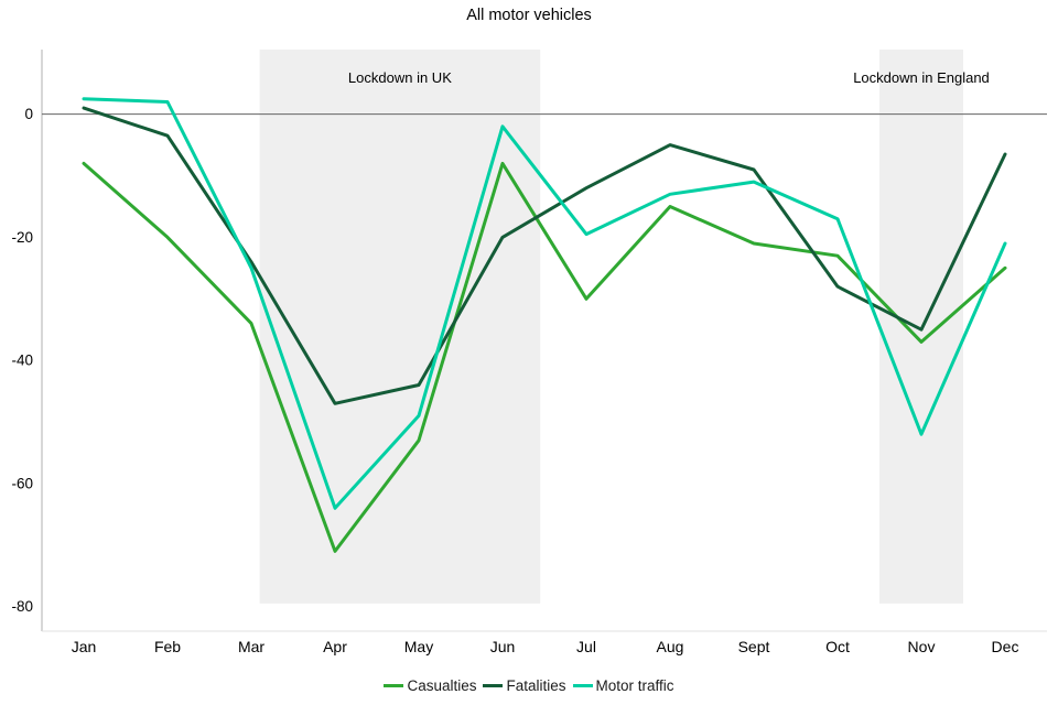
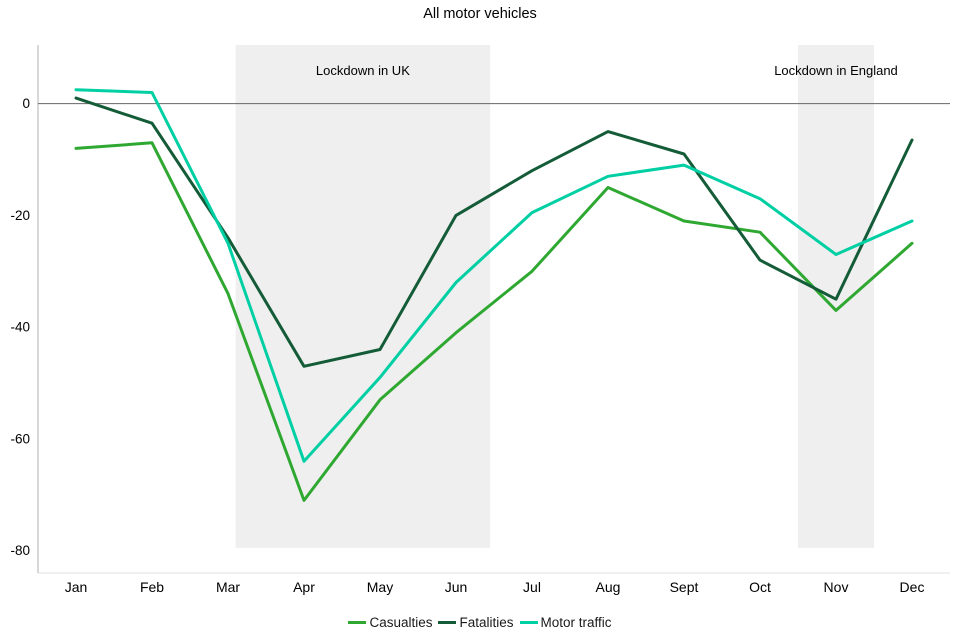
Casualties/Feb: -20 -> -7
Casualties/Jun: -8 -> -41
Motor traffic/Jun: -2 -> -32
Motor traffic/Nov: -52 -> -27
